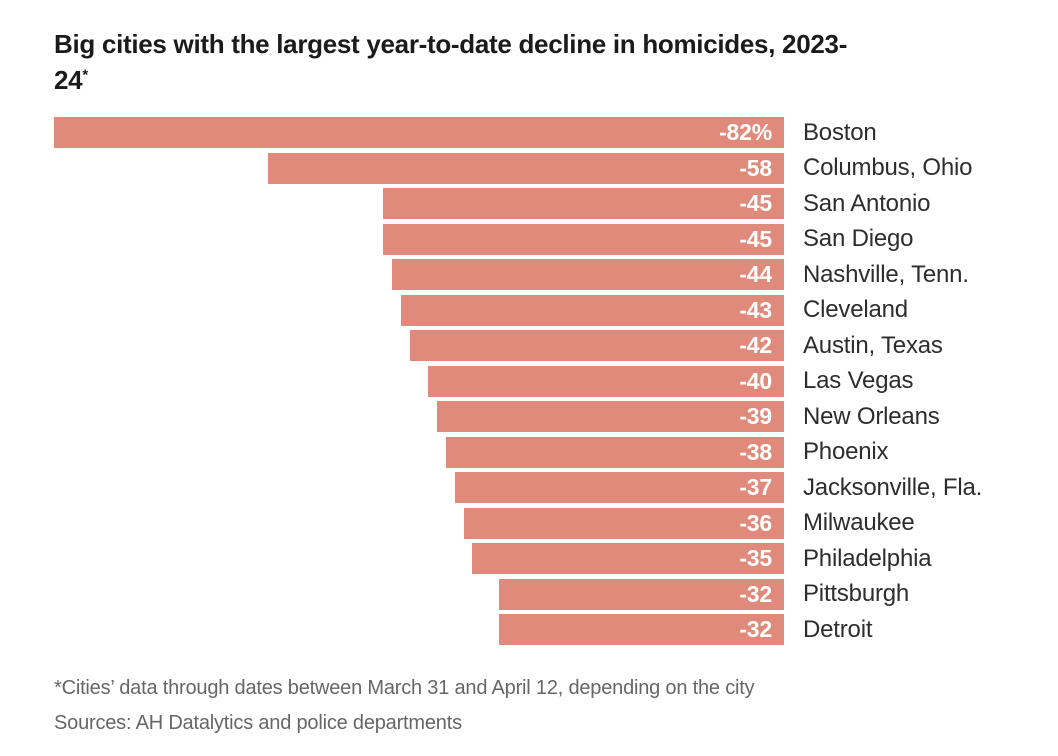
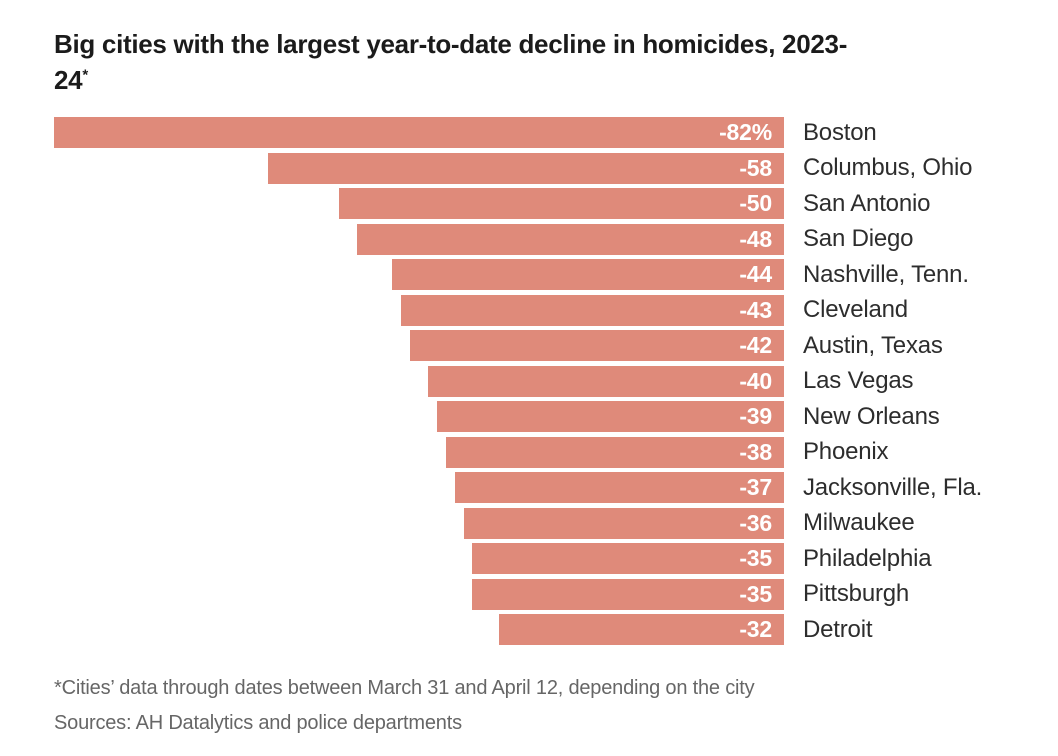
San Antonio: -45 -> -50
San Diego: -45 -> -48
Pittsburgh: -32 -> -35
